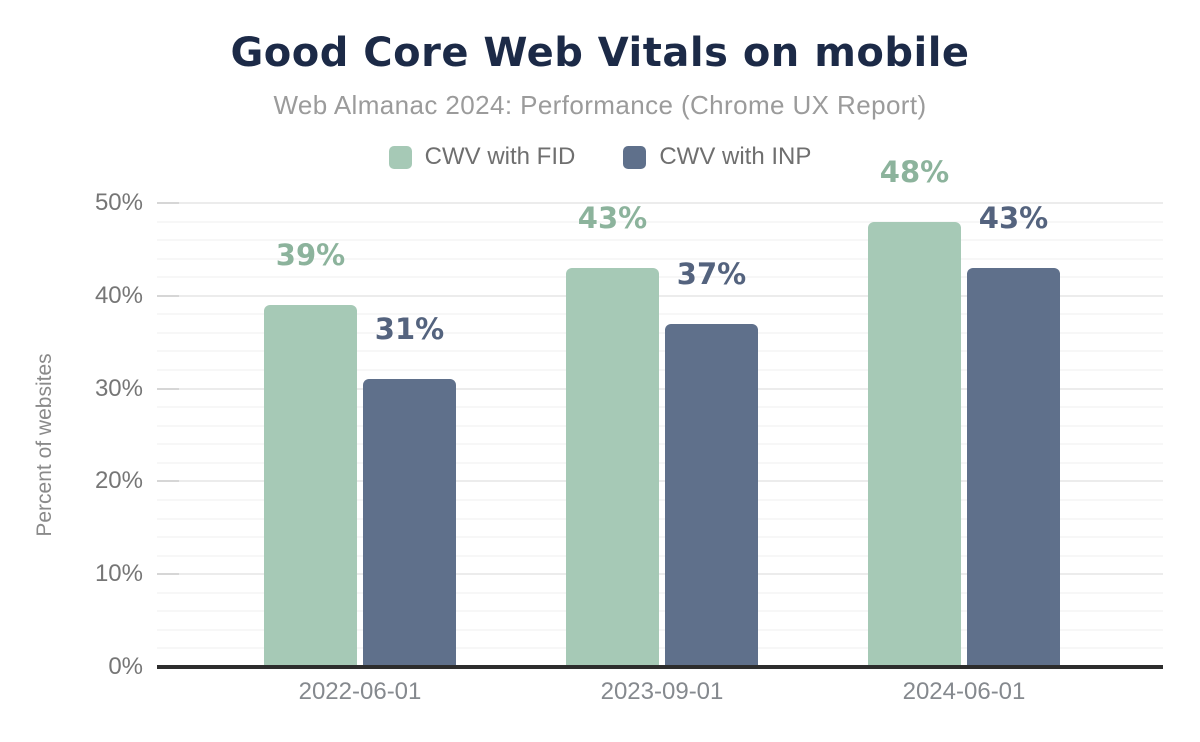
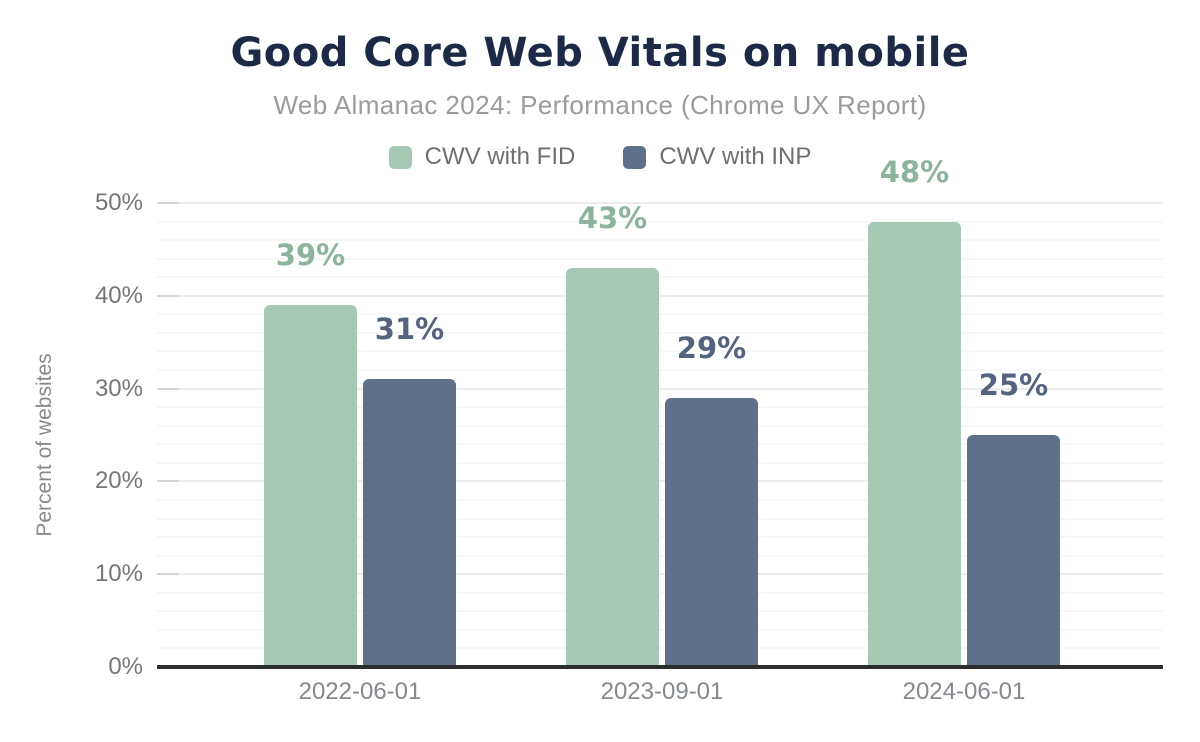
CWV with INP/2023-09-01: 37% -> 29%
CWV with INP/2024-06-01: 43% -> 25%
